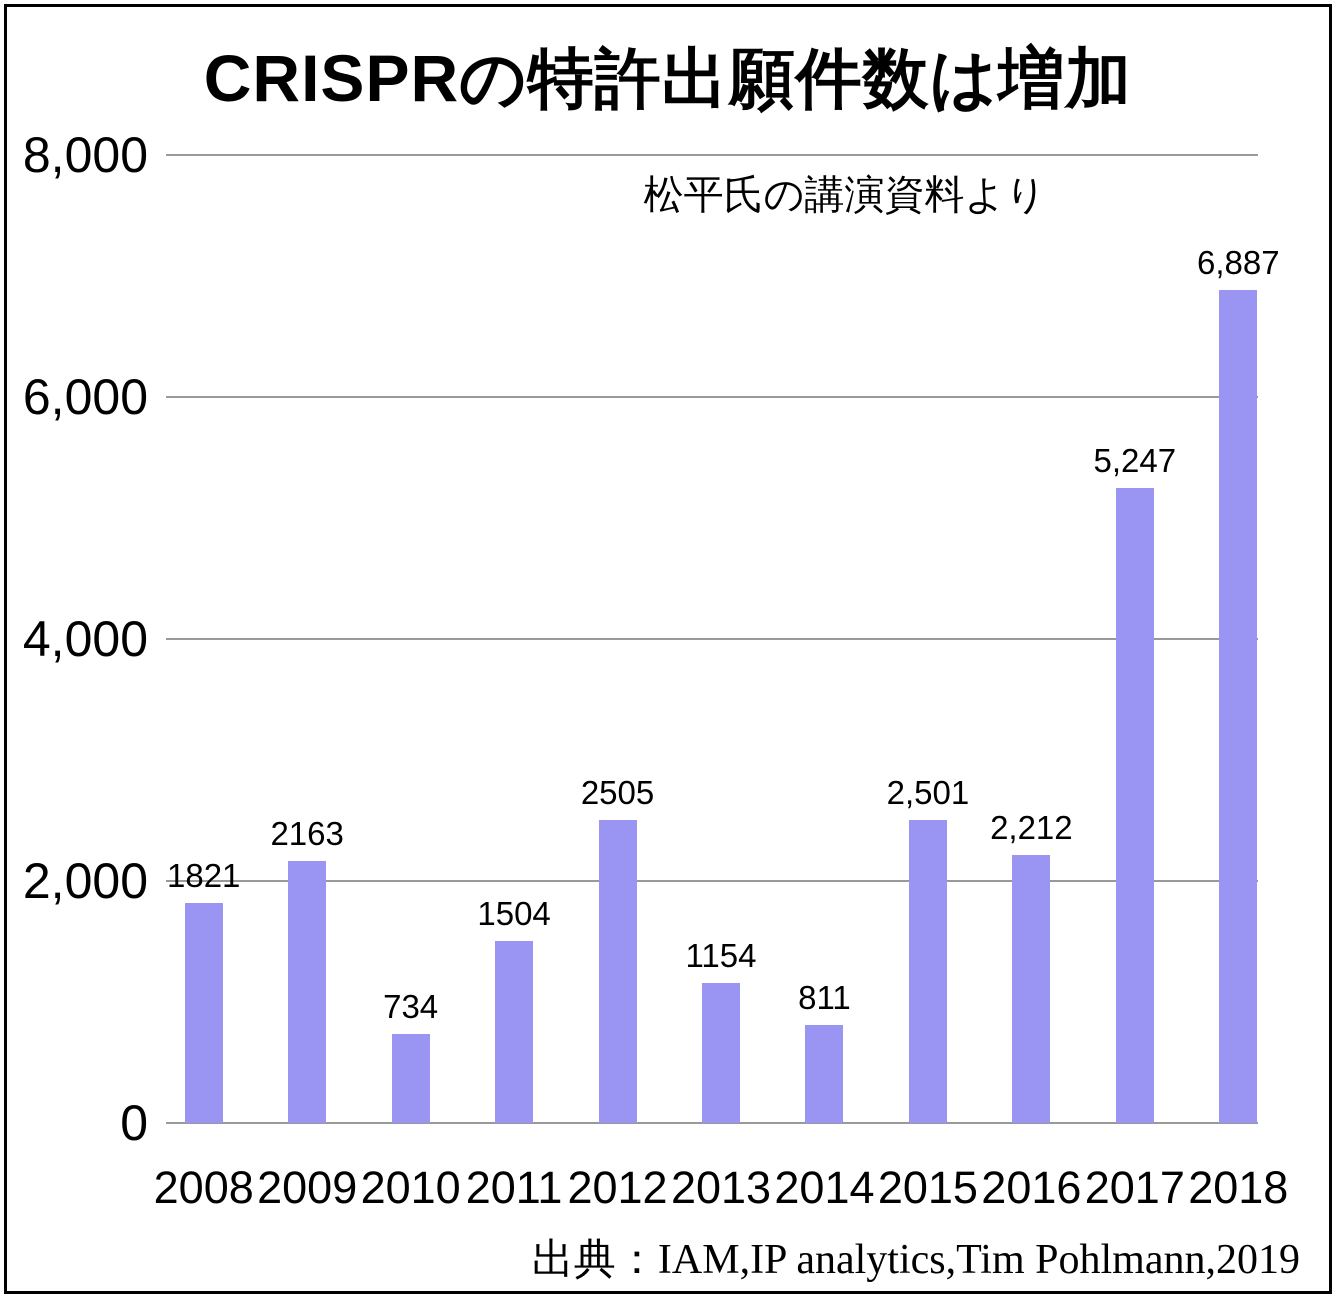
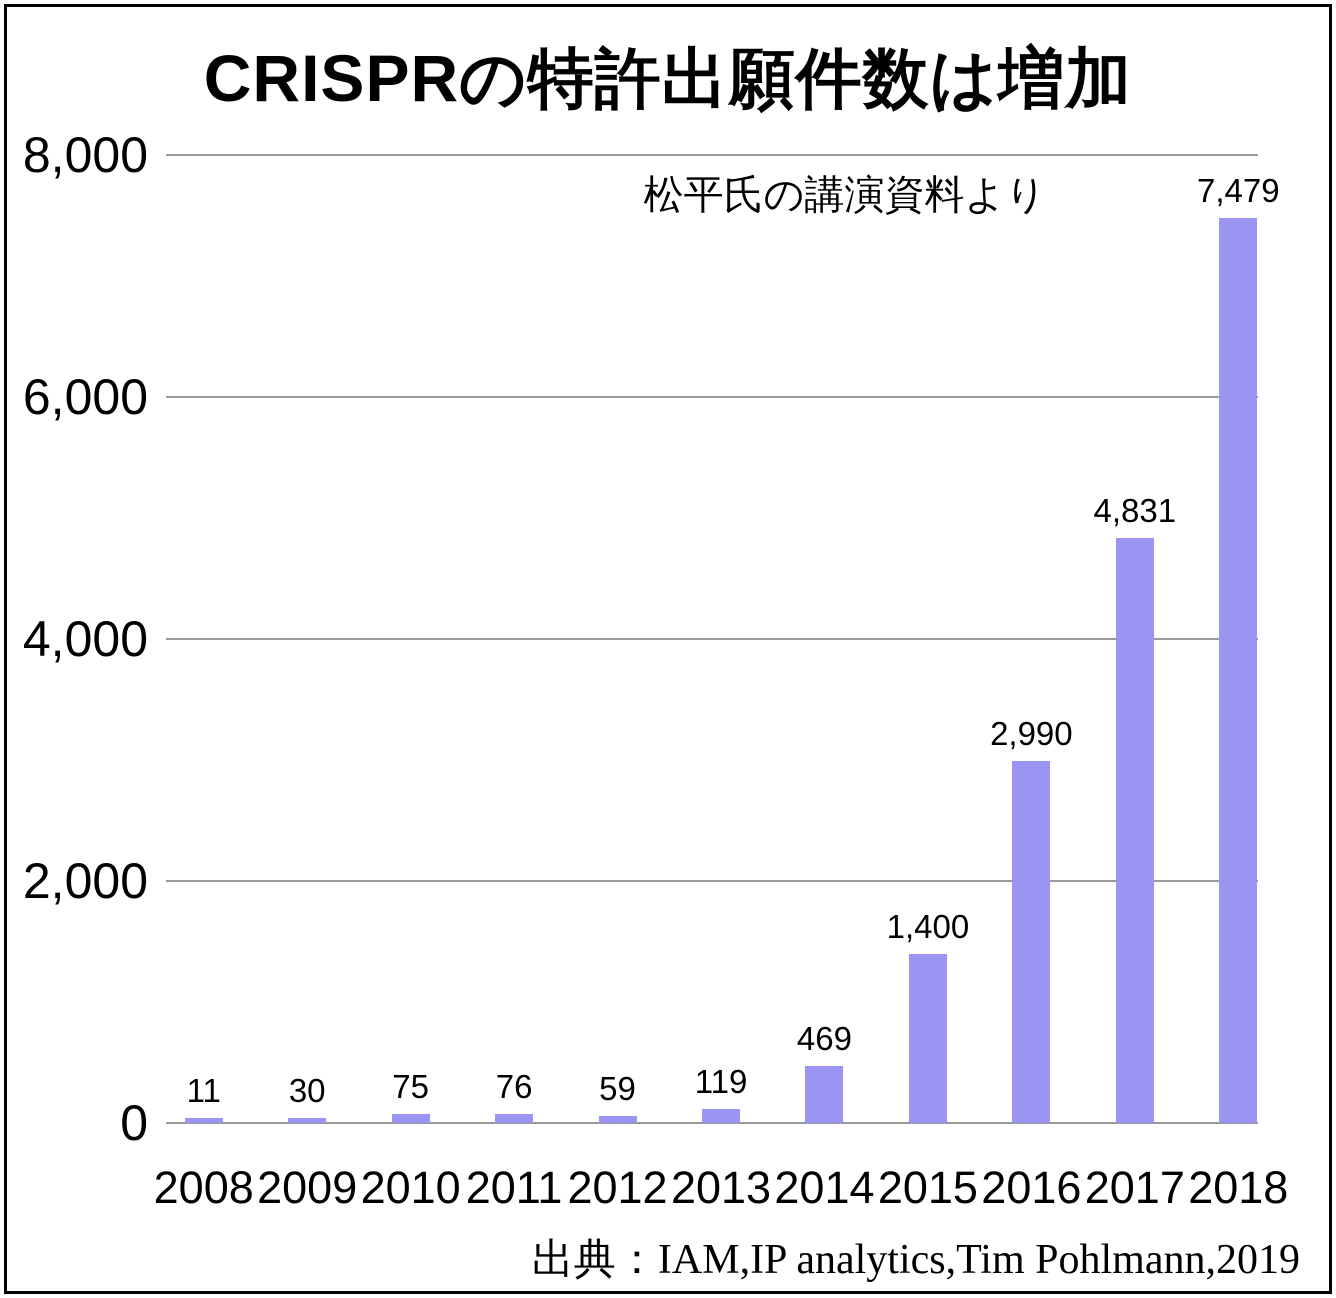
2008: 1821 -> 11
2009: 2163 -> 30
2010: 734 -> 75
2011: 1504 -> 76
2012: 2505 -> 59
2013: 1154 -> 119
2014: 811 -> 469
2015: 2,501 -> 1,400
2016: 2,212 -> 2,990
2017: 5,247 -> 4,831
2018: 6,887 -> 7,479
